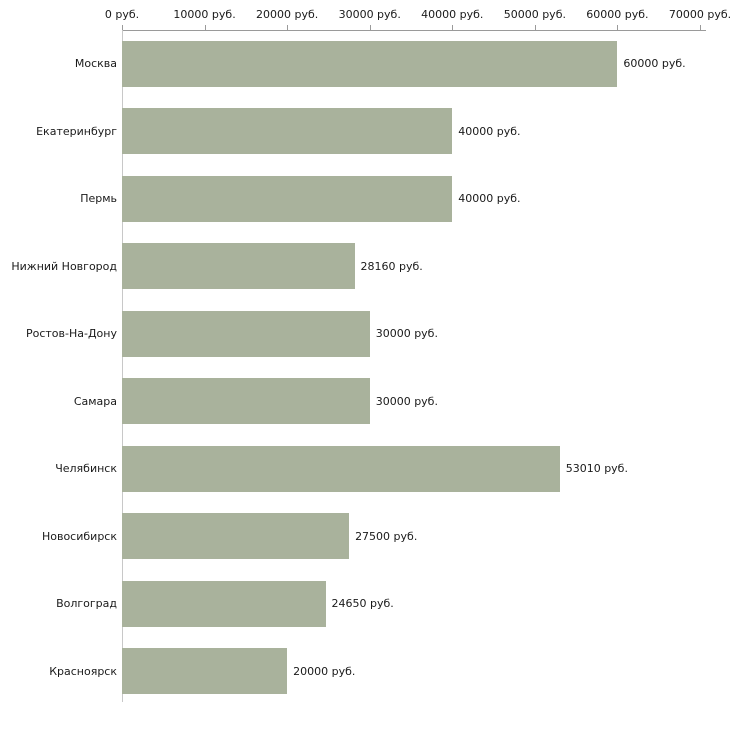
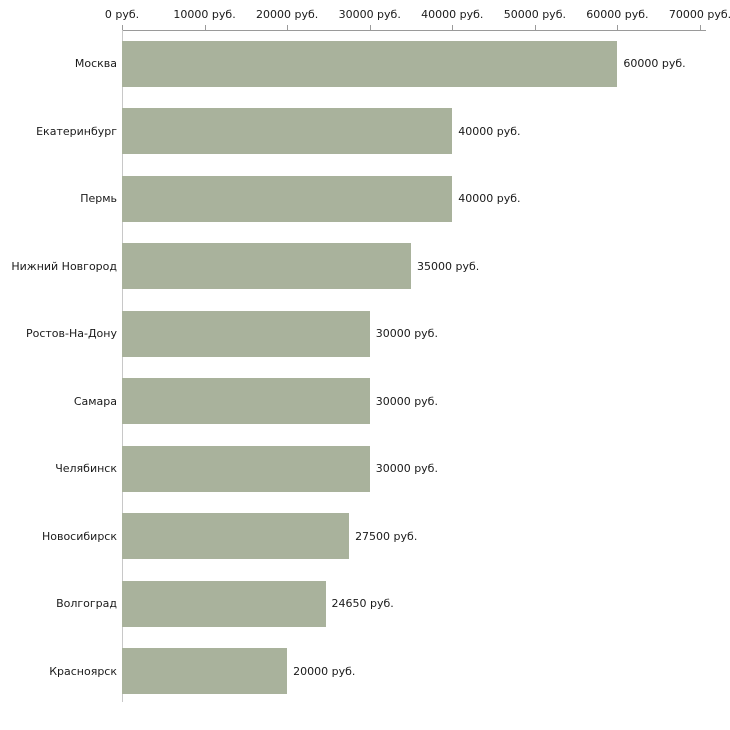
Нижний Новгород: 28160 -> 35000
Челябинск: 53010 -> 30000
